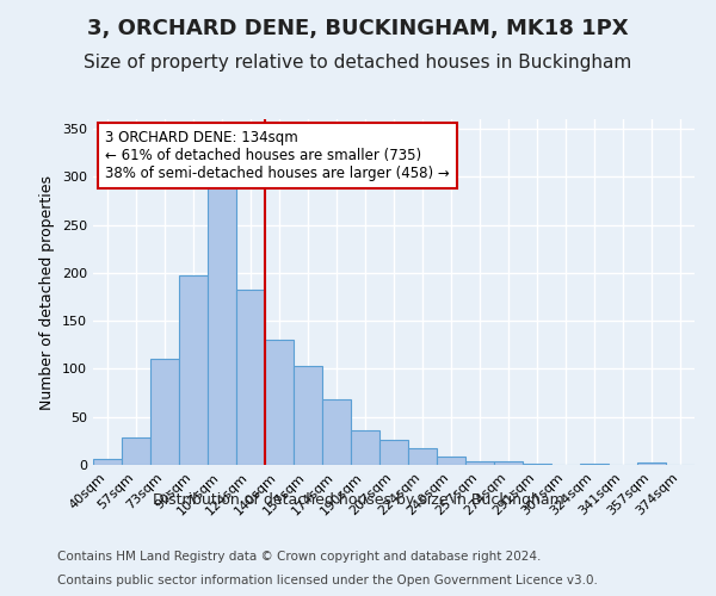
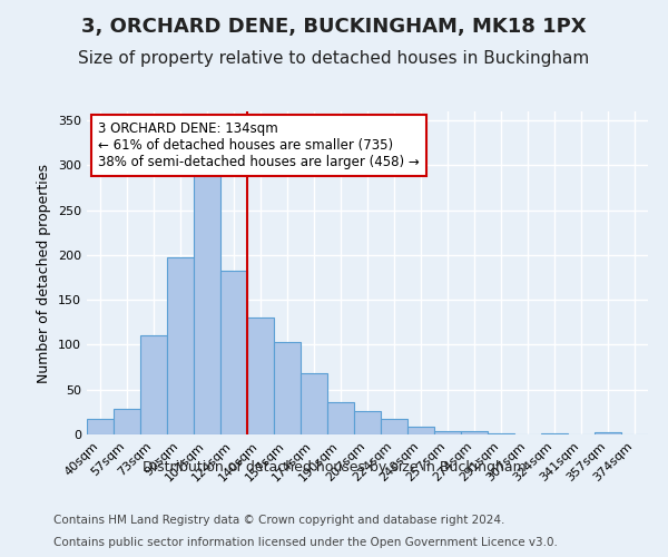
40sqm: 6 -> 18
